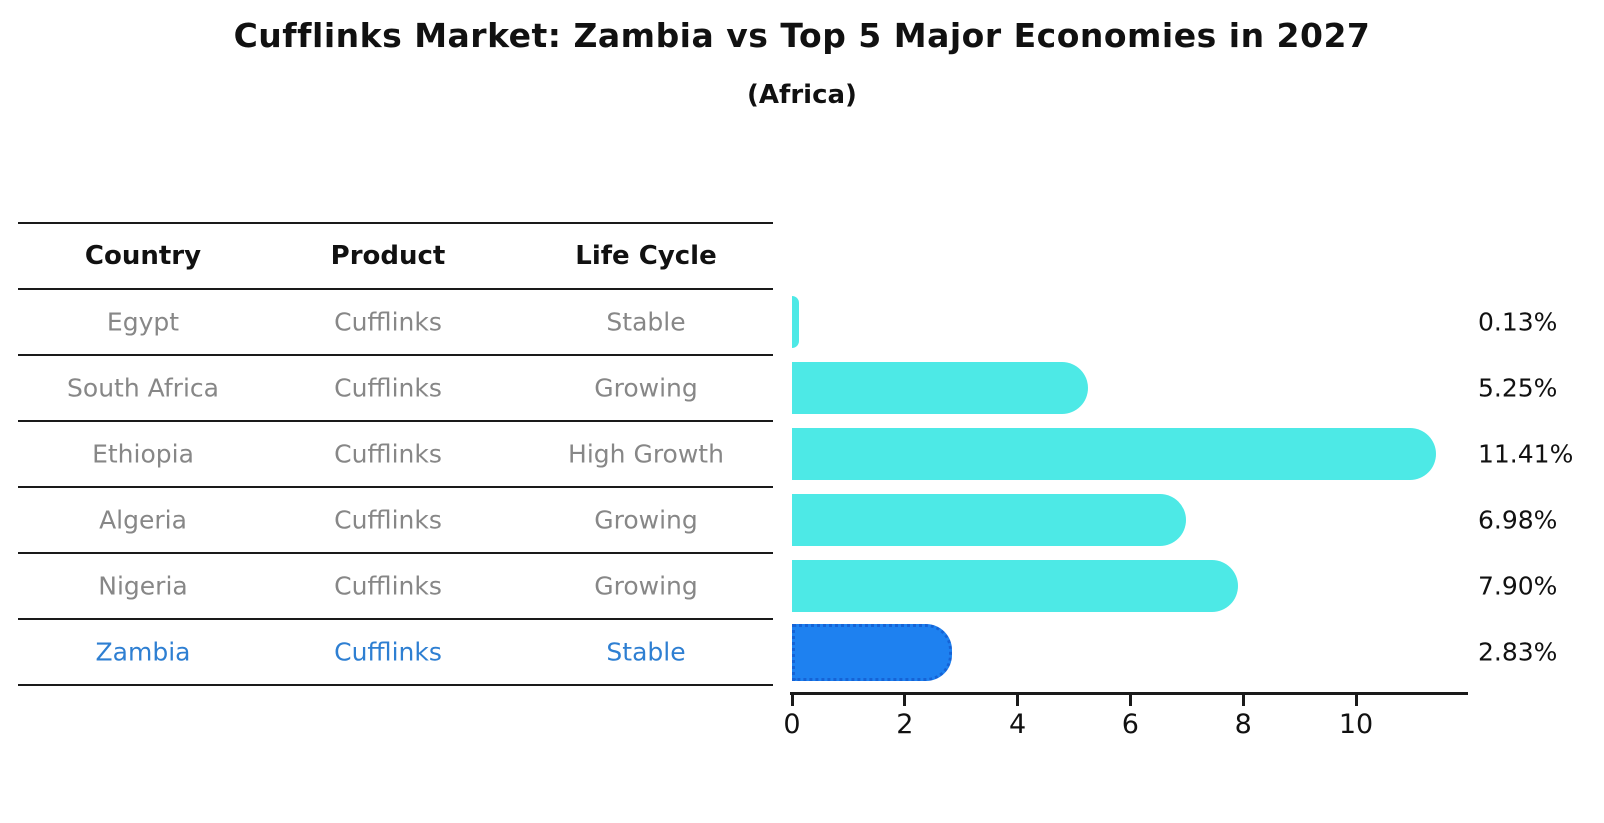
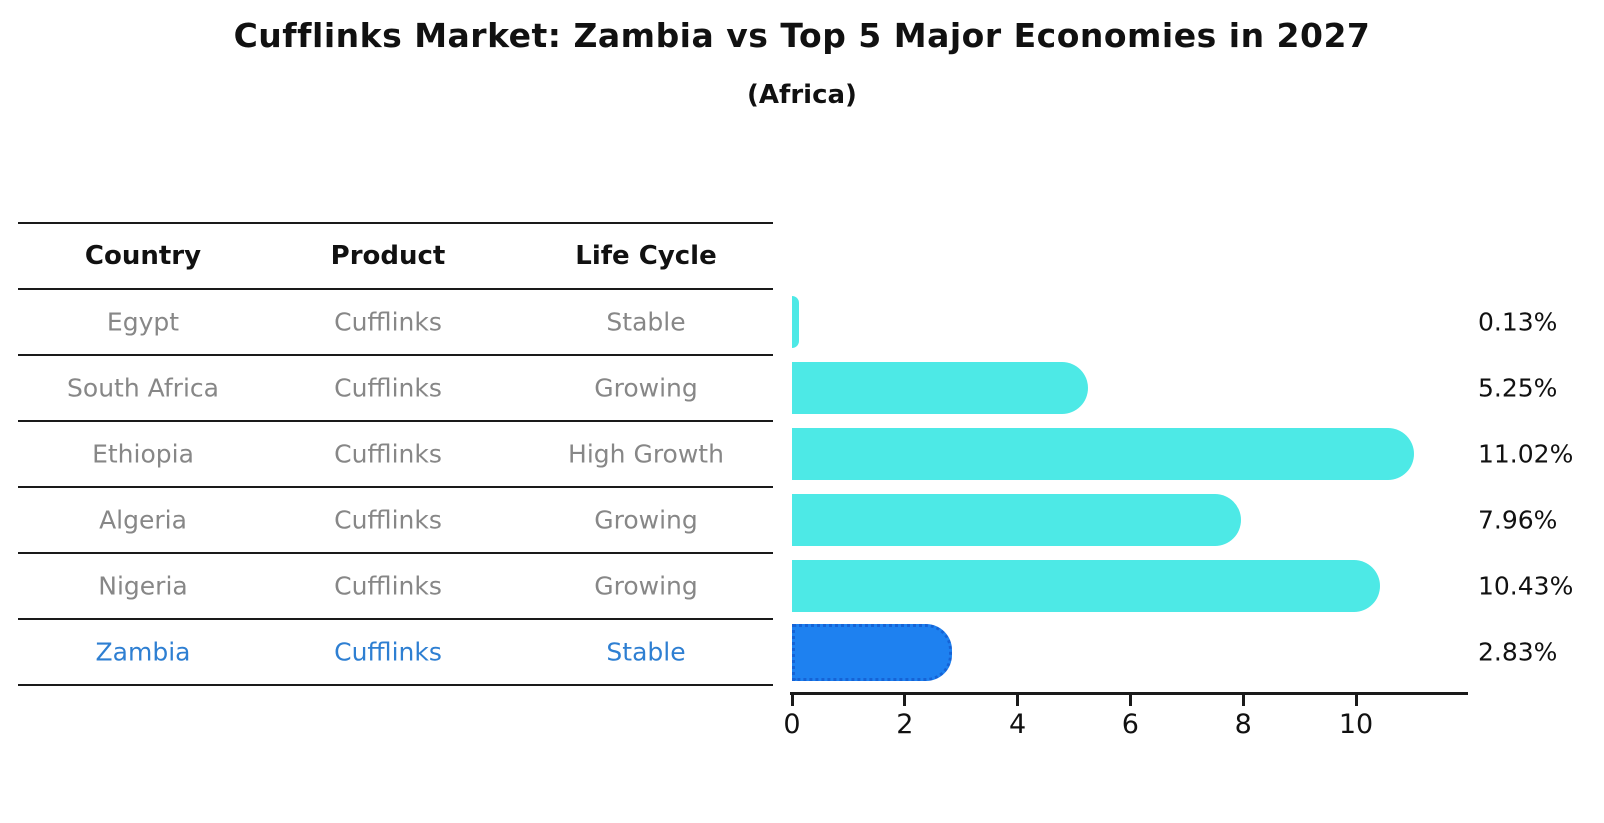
Ethiopia: 11.41% -> 11.02%
Algeria: 6.98% -> 7.96%
Nigeria: 7.90% -> 10.43%
